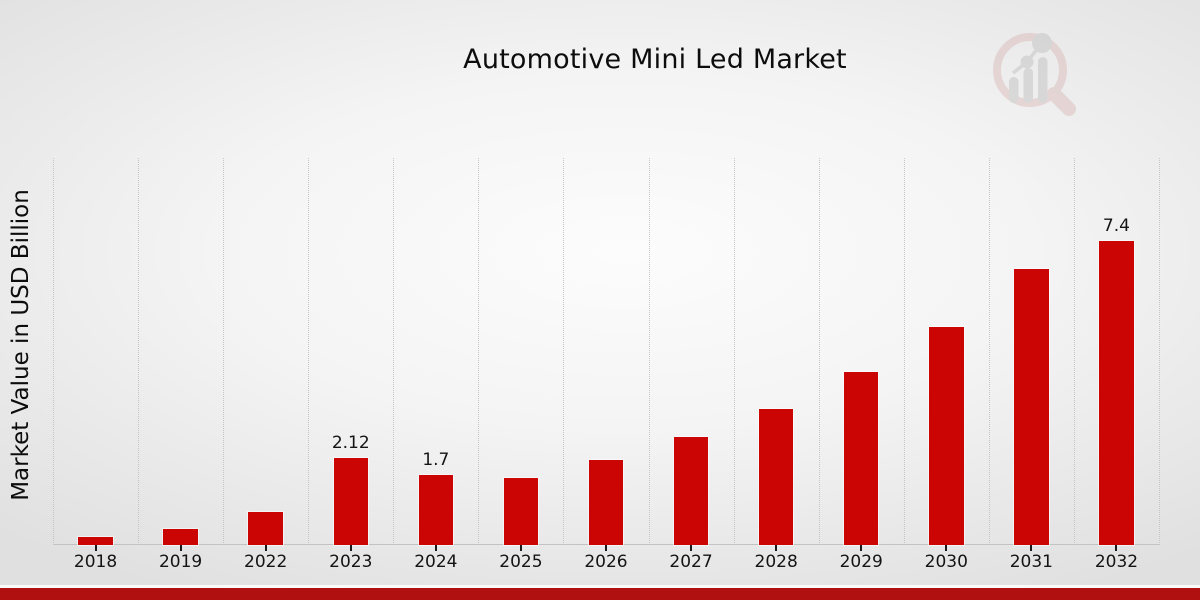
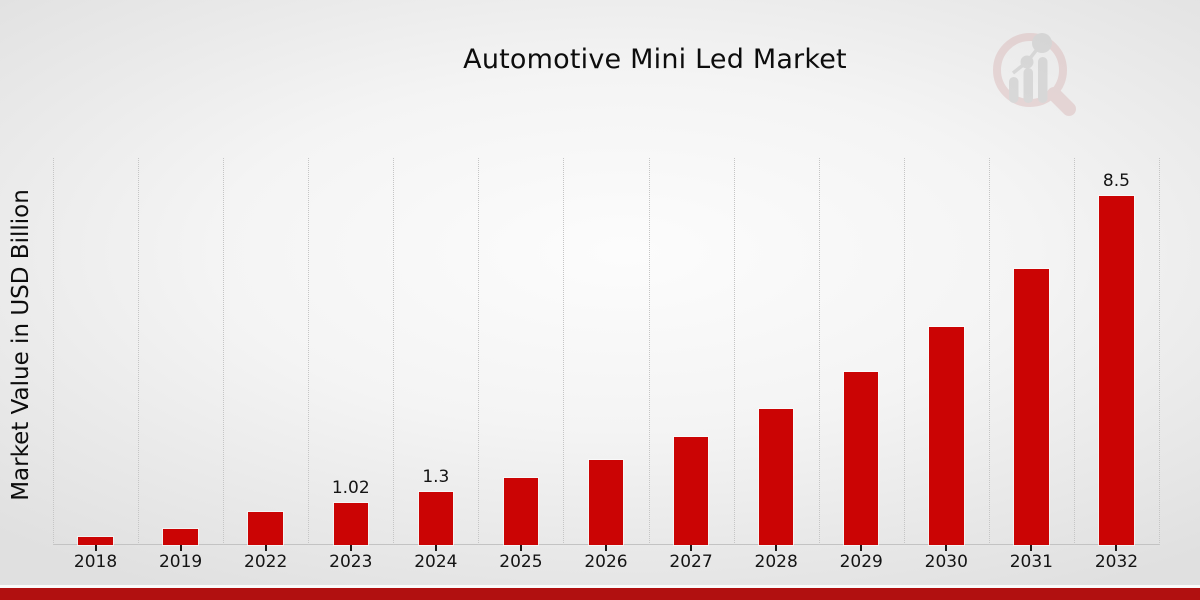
2023: 2.12 -> 1.02
2024: 1.7 -> 1.3
2032: 7.4 -> 8.5
